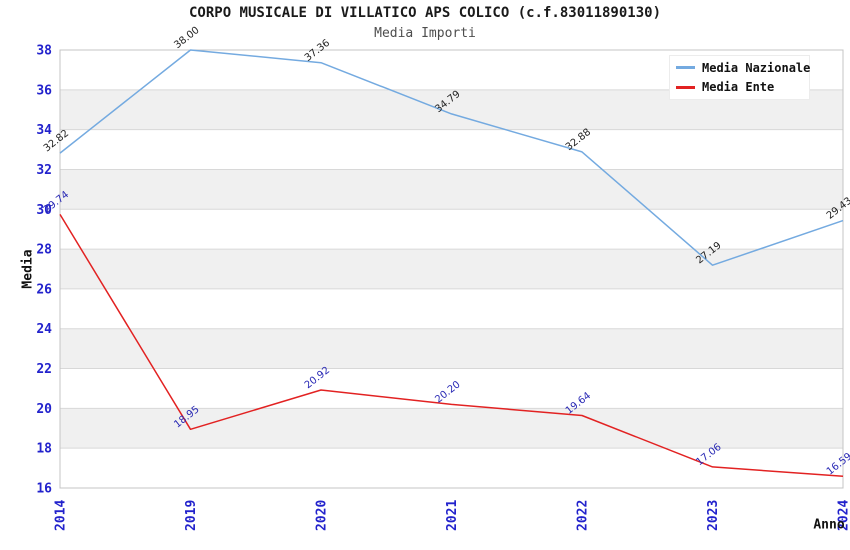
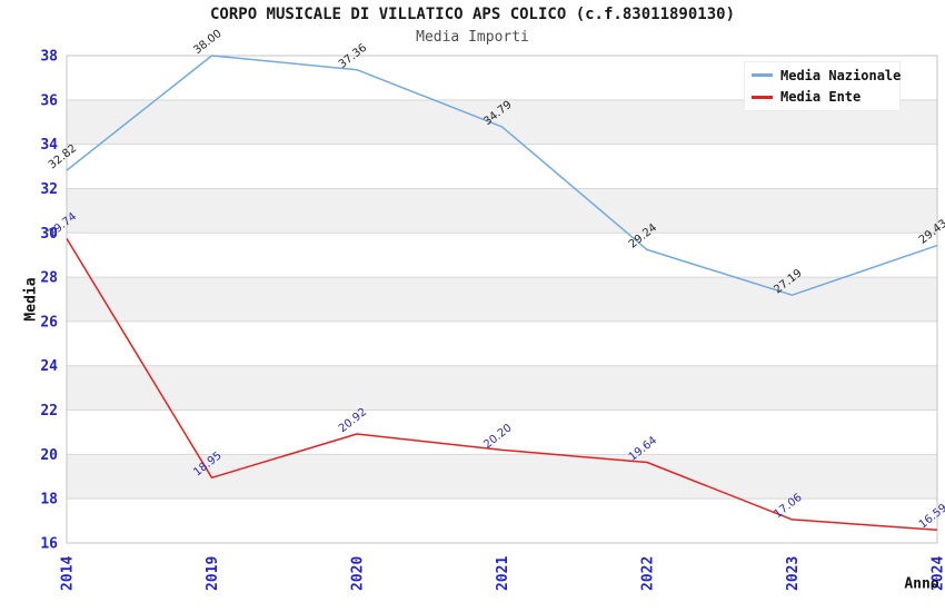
Media Nazionale/2022: 32.88 -> 29.24
